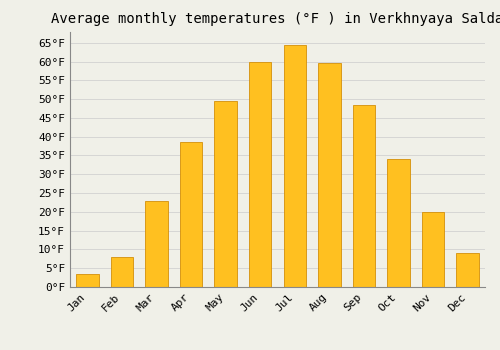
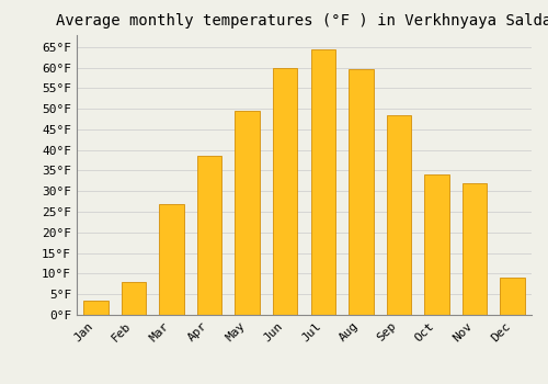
Mar: 23.0°F -> 27.0°F
Nov: 20.0°F -> 32.0°F
